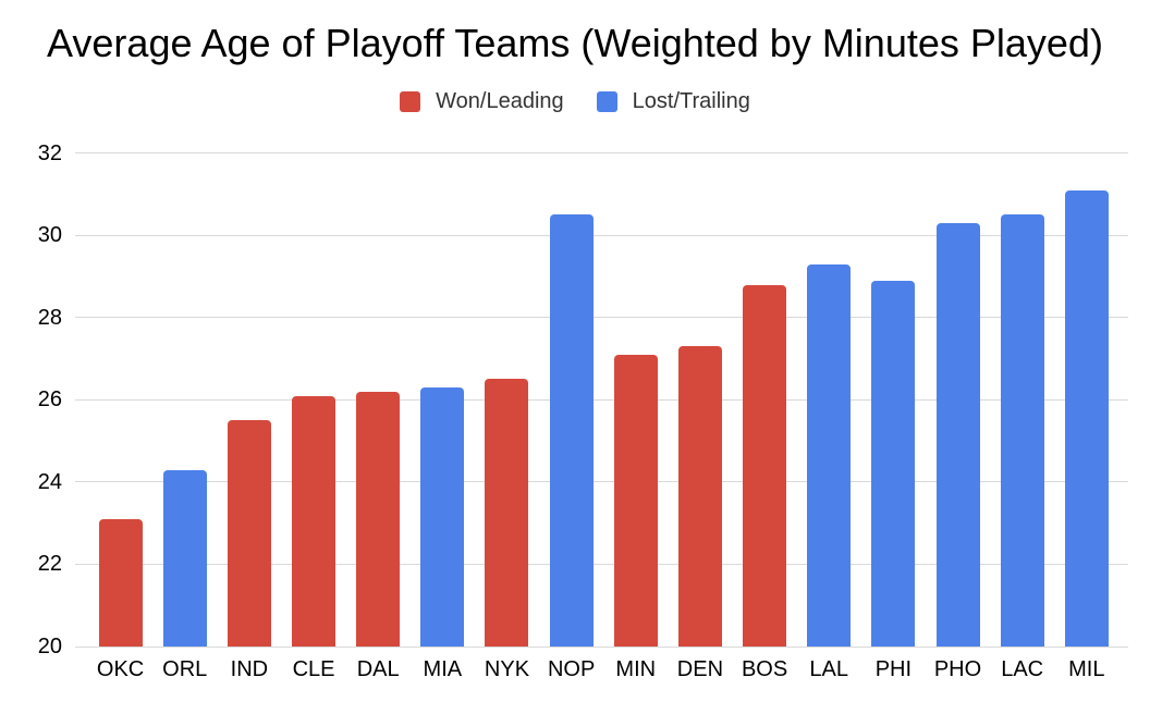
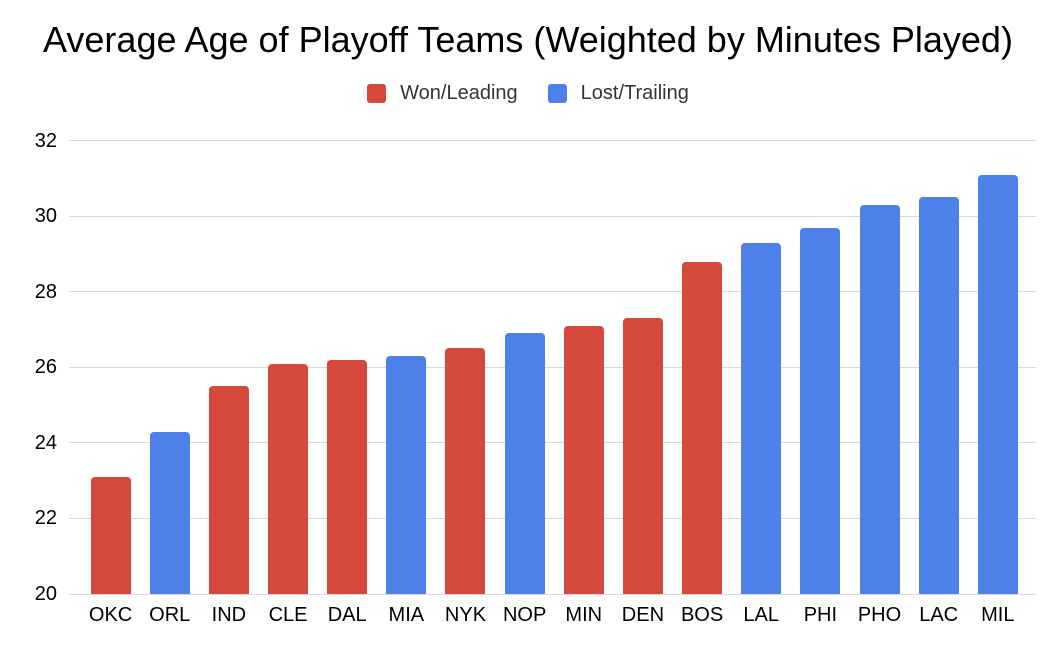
NOP: 30.5 -> 26.9
PHI: 28.9 -> 29.7
